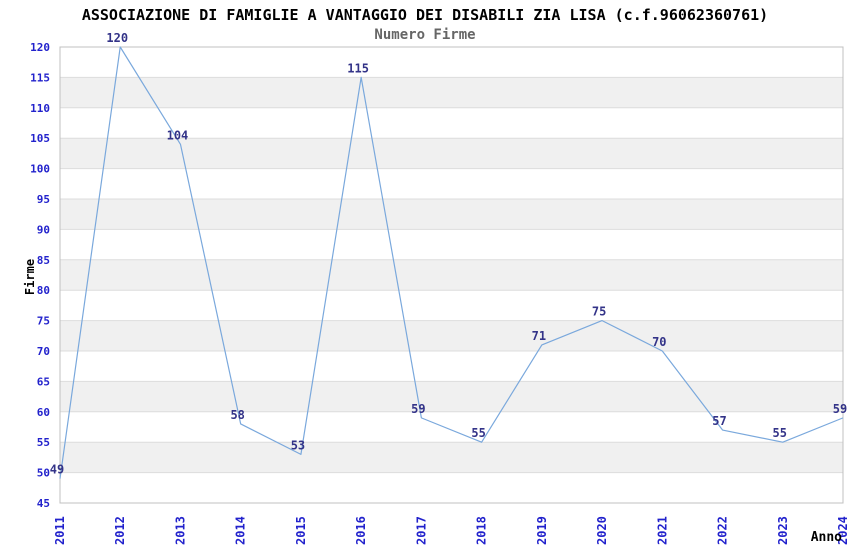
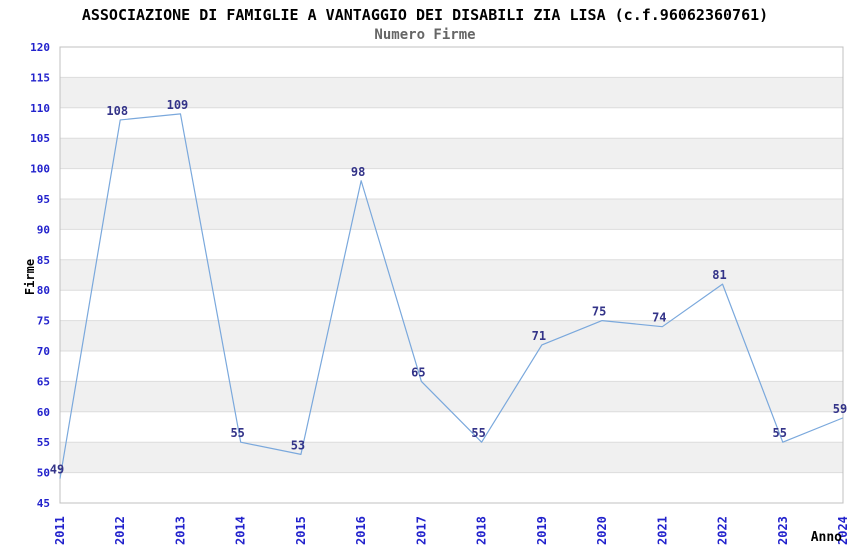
2012: 120 -> 108
2013: 104 -> 109
2014: 58 -> 55
2016: 115 -> 98
2017: 59 -> 65
2021: 70 -> 74
2022: 57 -> 81
